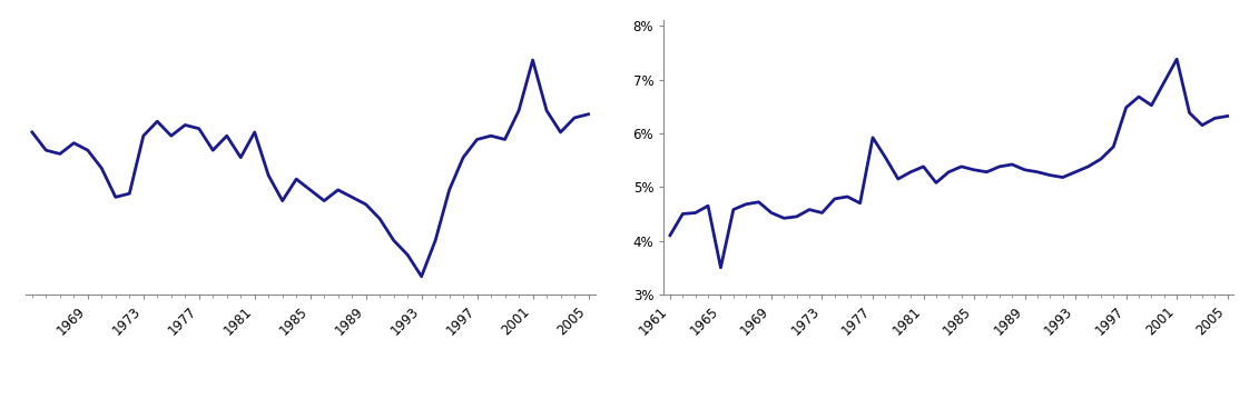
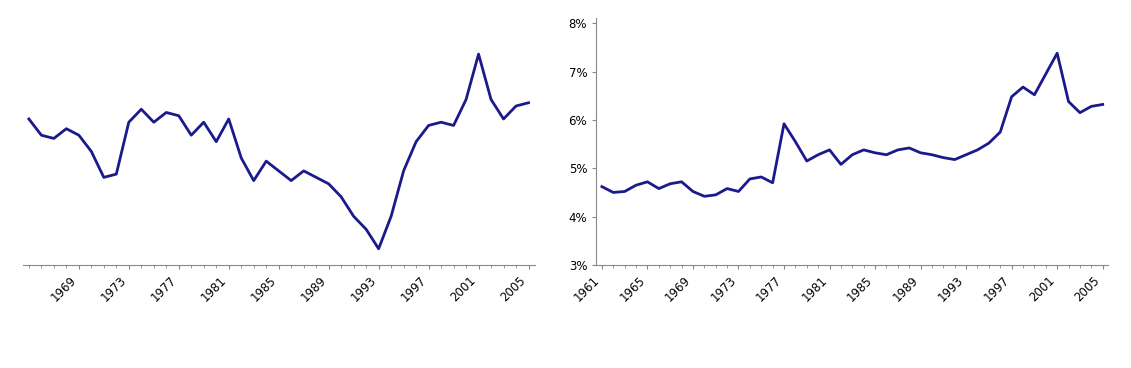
1961: 4.10% -> 4.62%
1965: 3.50% -> 4.72%
